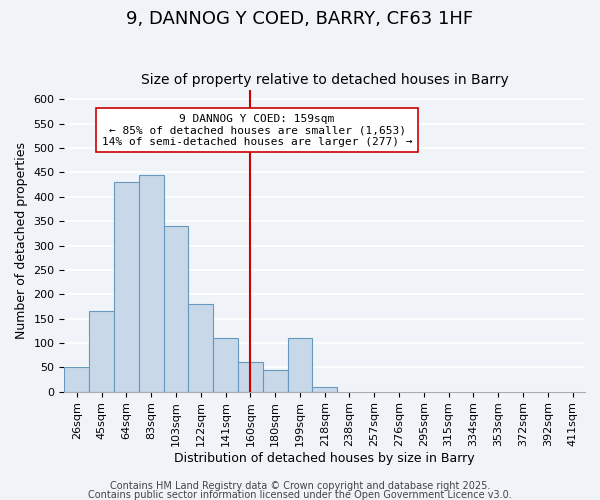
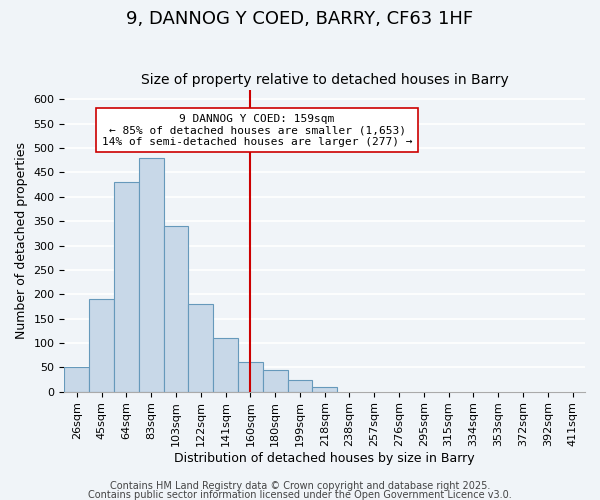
45sqm: 165 -> 190
83sqm: 445 -> 480
199sqm: 110 -> 25
